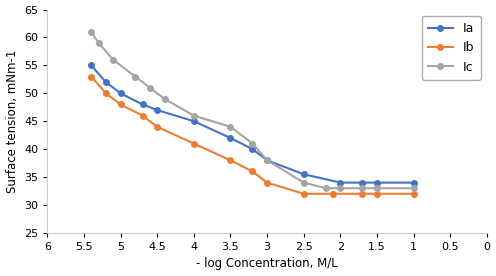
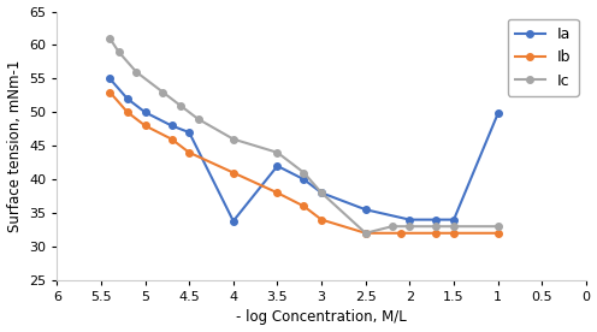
Ia/4: 45.0 -> 33.8
Ic/2.5: 34 -> 32
Ia/1: 34.0 -> 49.8
